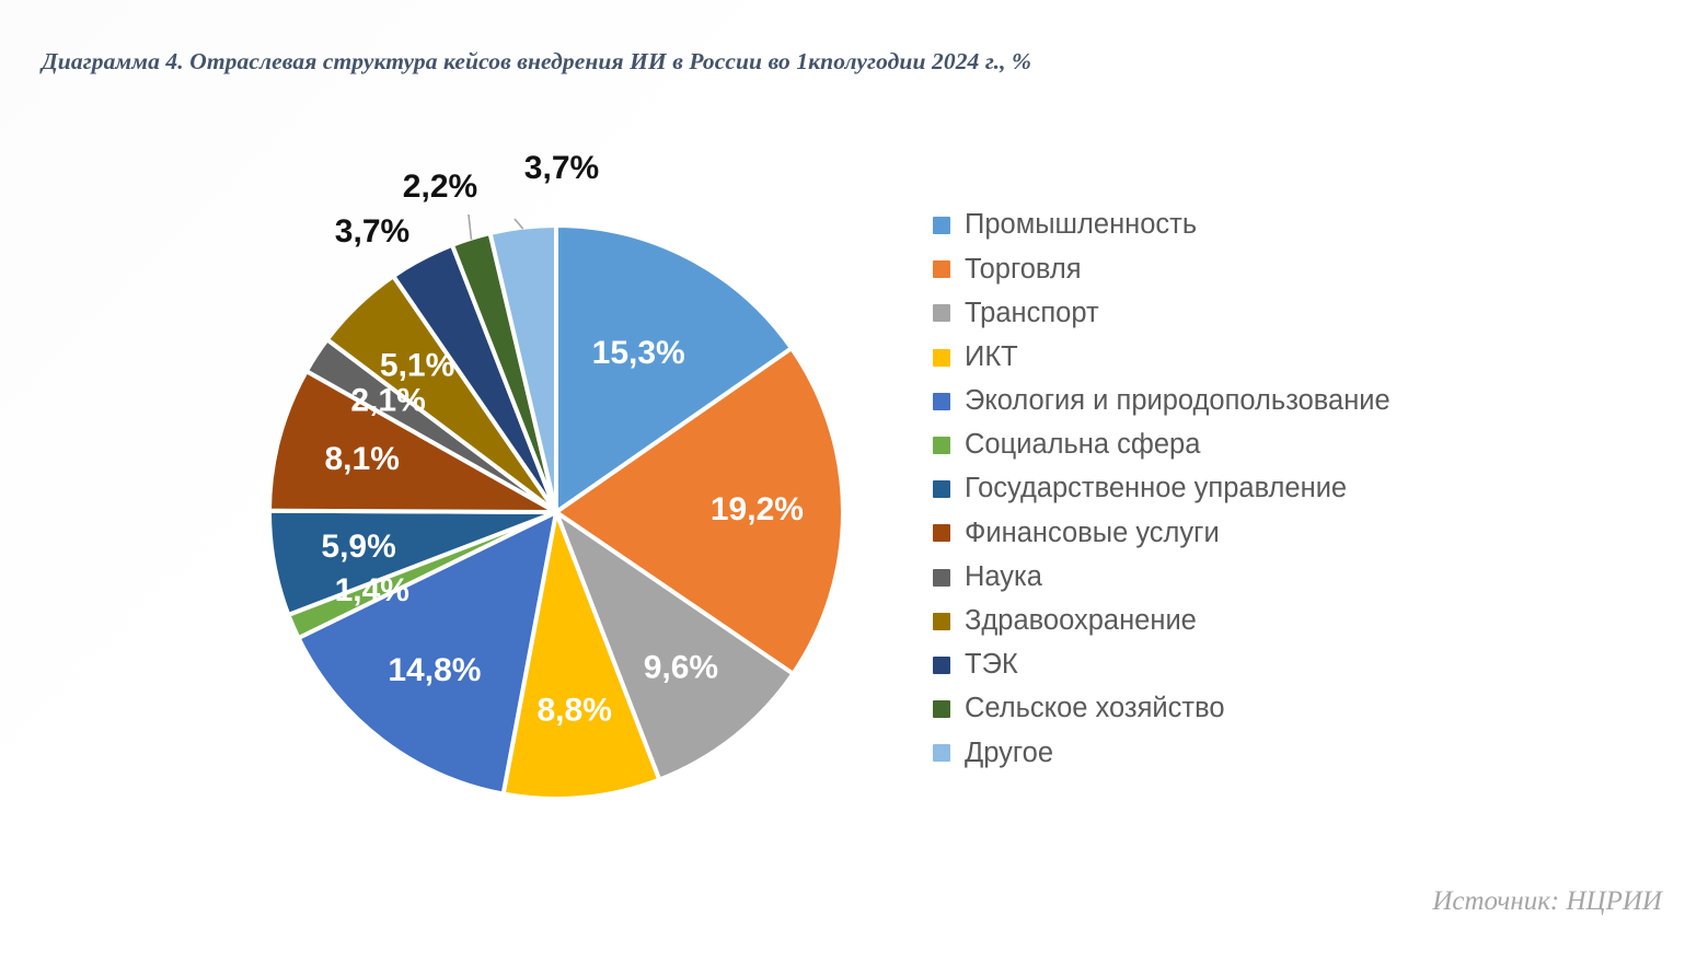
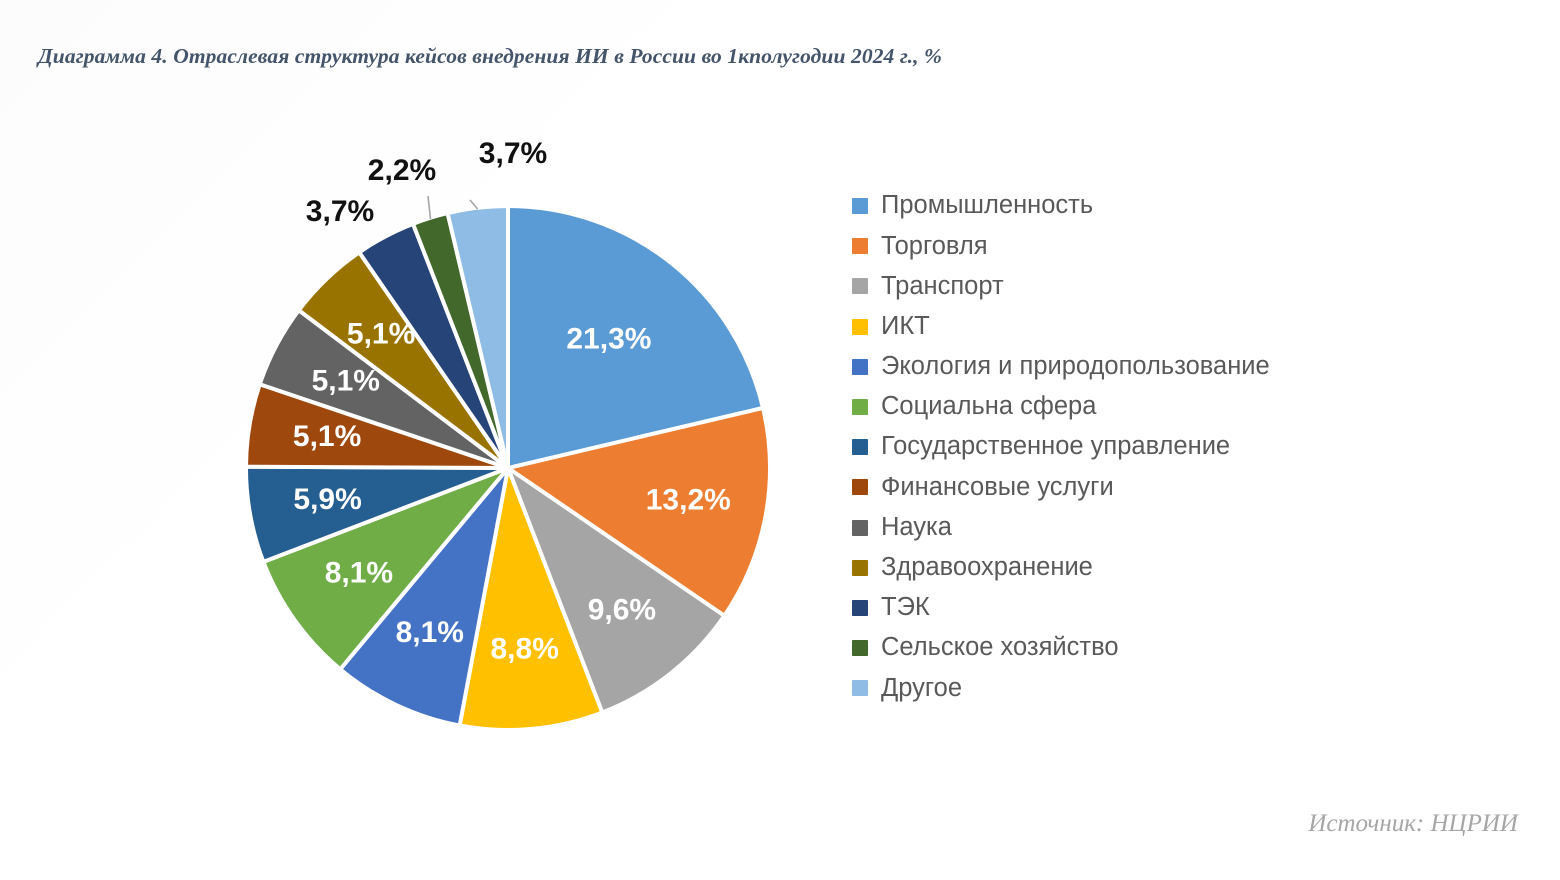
Промышленность: 15,3% -> 21,3%
Торговля: 19,2% -> 13,2%
Экология и природопользование: 14,8% -> 8,1%
Социальна сфера: 1,4% -> 8,1%
Финансовые услуги: 8,1% -> 5,1%
Наука: 2,1% -> 5,1%
